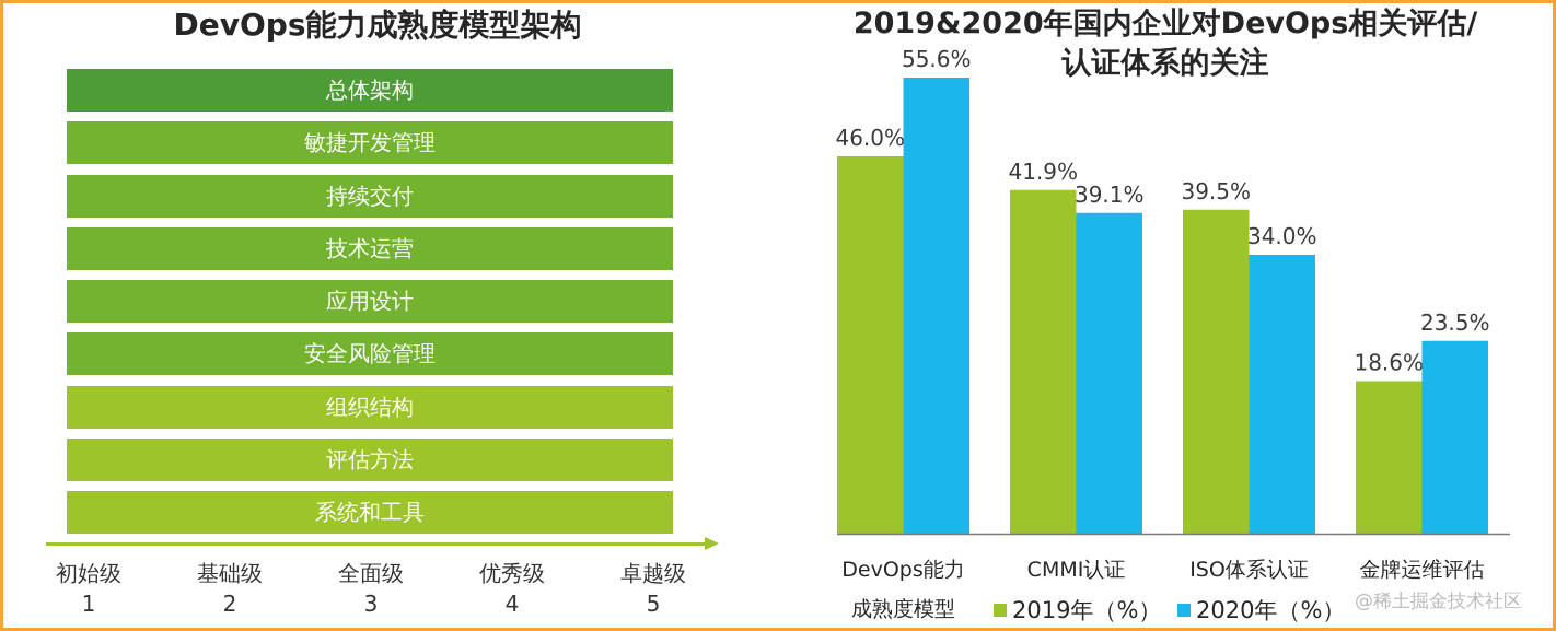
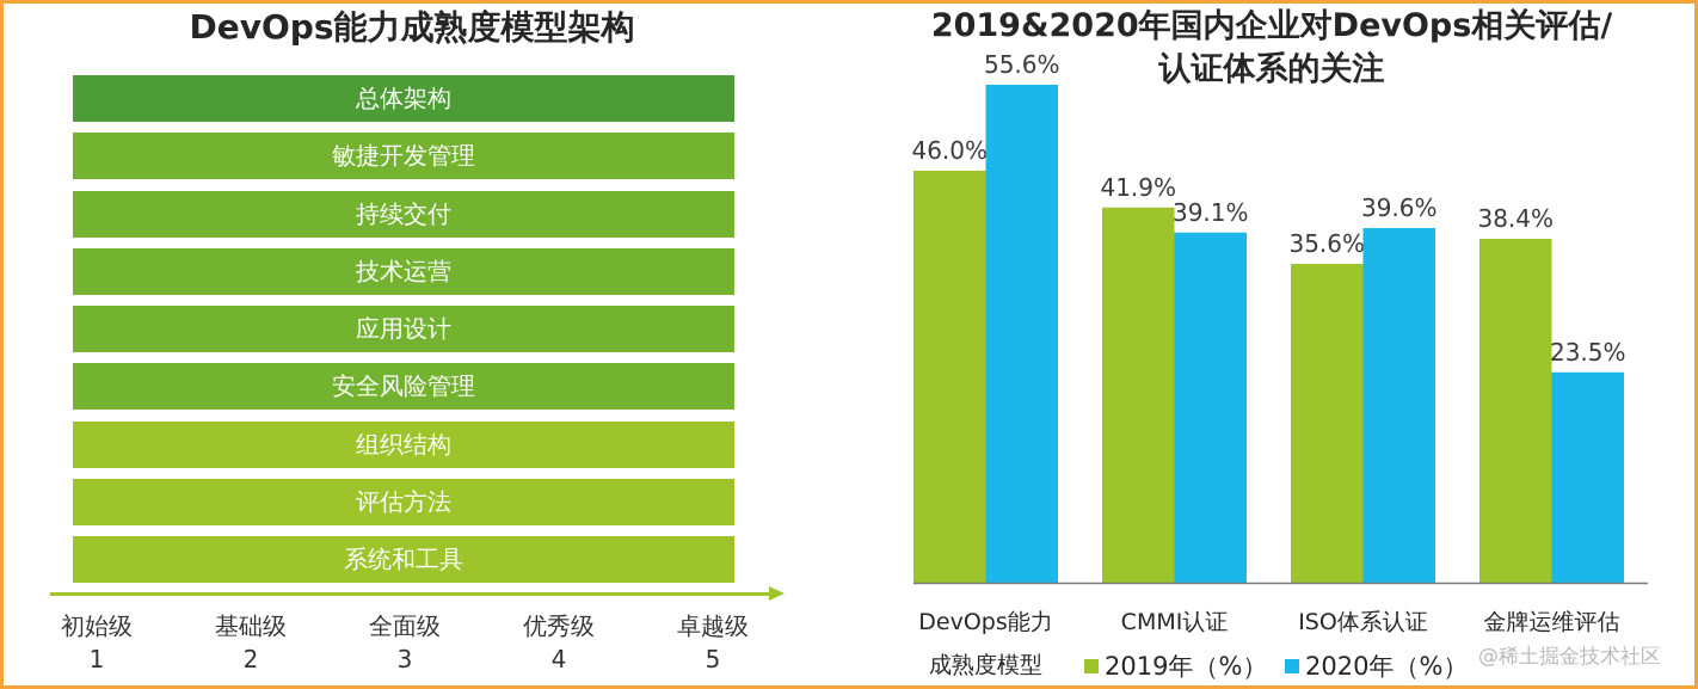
2019年（%）/ISO体系认证: 39.5% -> 35.6%
2020年（%）/ISO体系认证: 34.0% -> 39.6%
2019年（%）/金牌运维评估: 18.6% -> 38.4%
